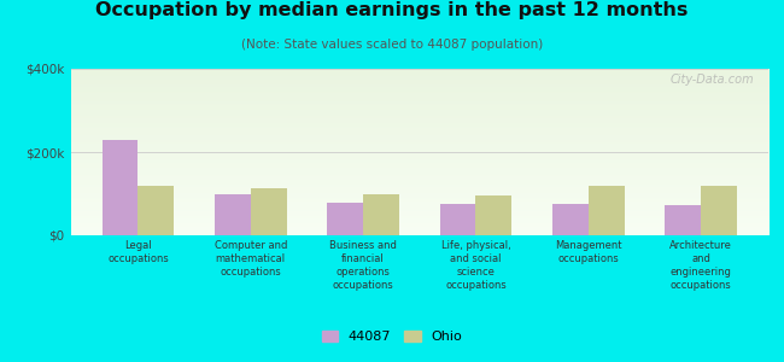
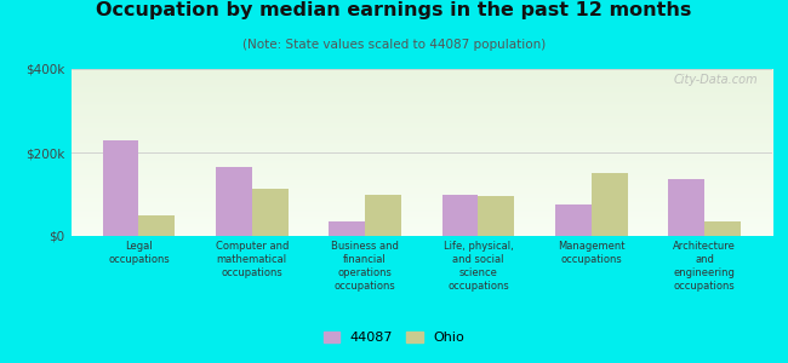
Ohio/Legal occupations: $118k -> $50k
44087/Computer and mathematical occupations: $98k -> $165k
44087/Business and financial operations occupations: $78k -> $35k
44087/Life, physical, and social science occupations: $74k -> $100k
Ohio/Management occupations: $118k -> $150k
44087/Architecture and engineering occupations: $72k -> $135k
Ohio/Architecture and engineering occupations: $120k -> $35k
